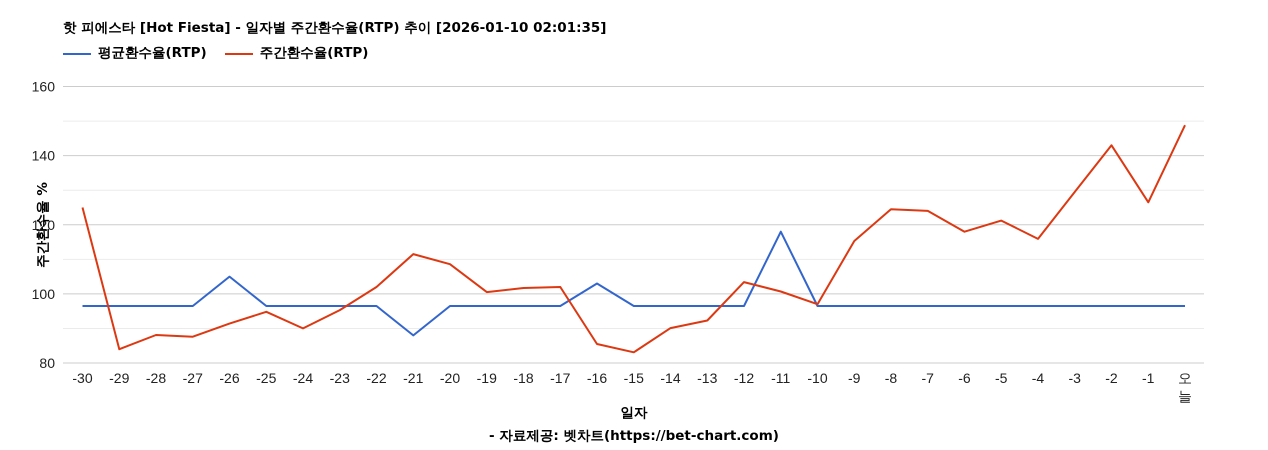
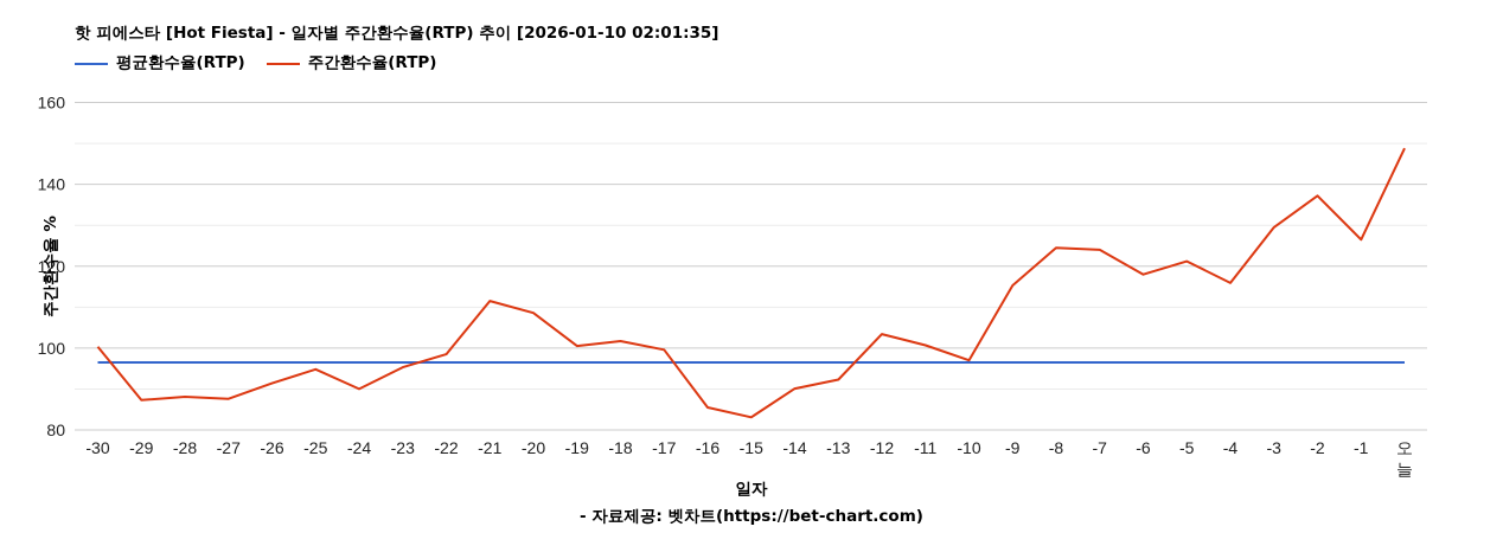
주간환수율(RTP)/-30: 125 -> 100
주간환수율(RTP)/-29: 84 -> 87
평균환수율(RTP)/-26: 105 -> 96
주간환수율(RTP)/-22: 102 -> 98
평균환수율(RTP)/-21: 88 -> 96
주간환수율(RTP)/-17: 102 -> 100
평균환수율(RTP)/-16: 103 -> 96
평균환수율(RTP)/-11: 118 -> 96
주간환수율(RTP)/-2: 143 -> 137
